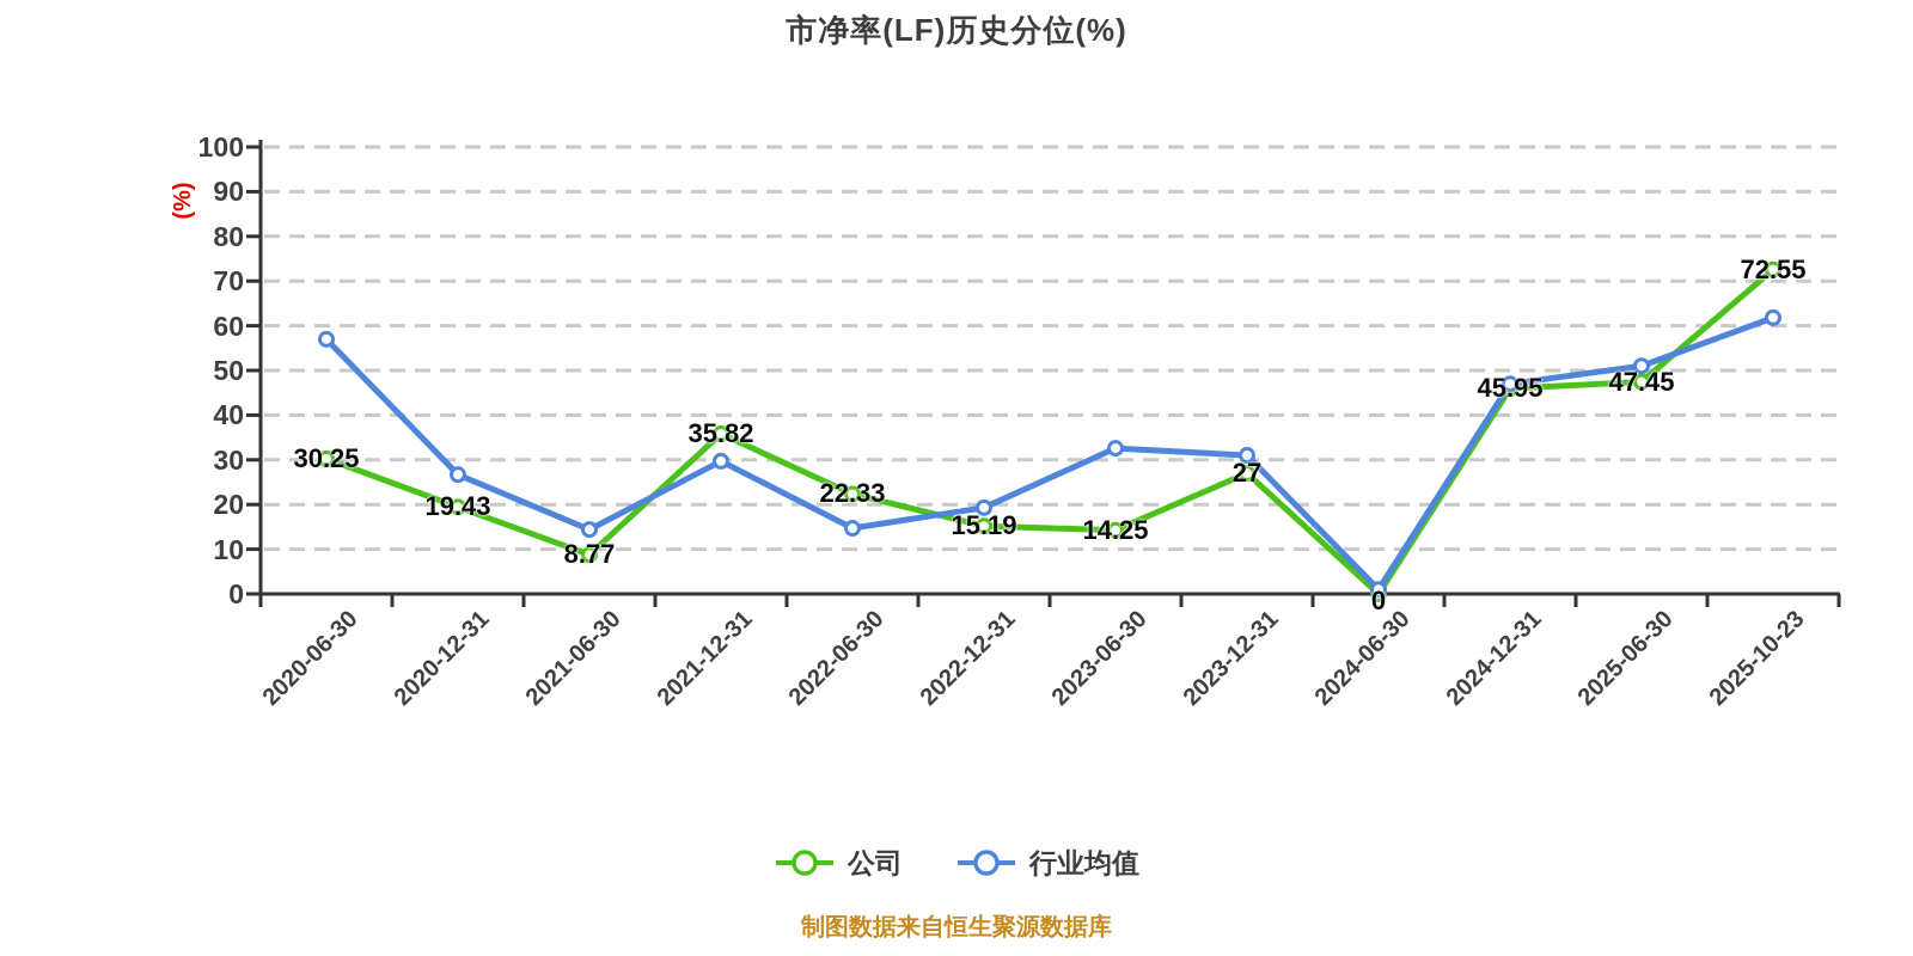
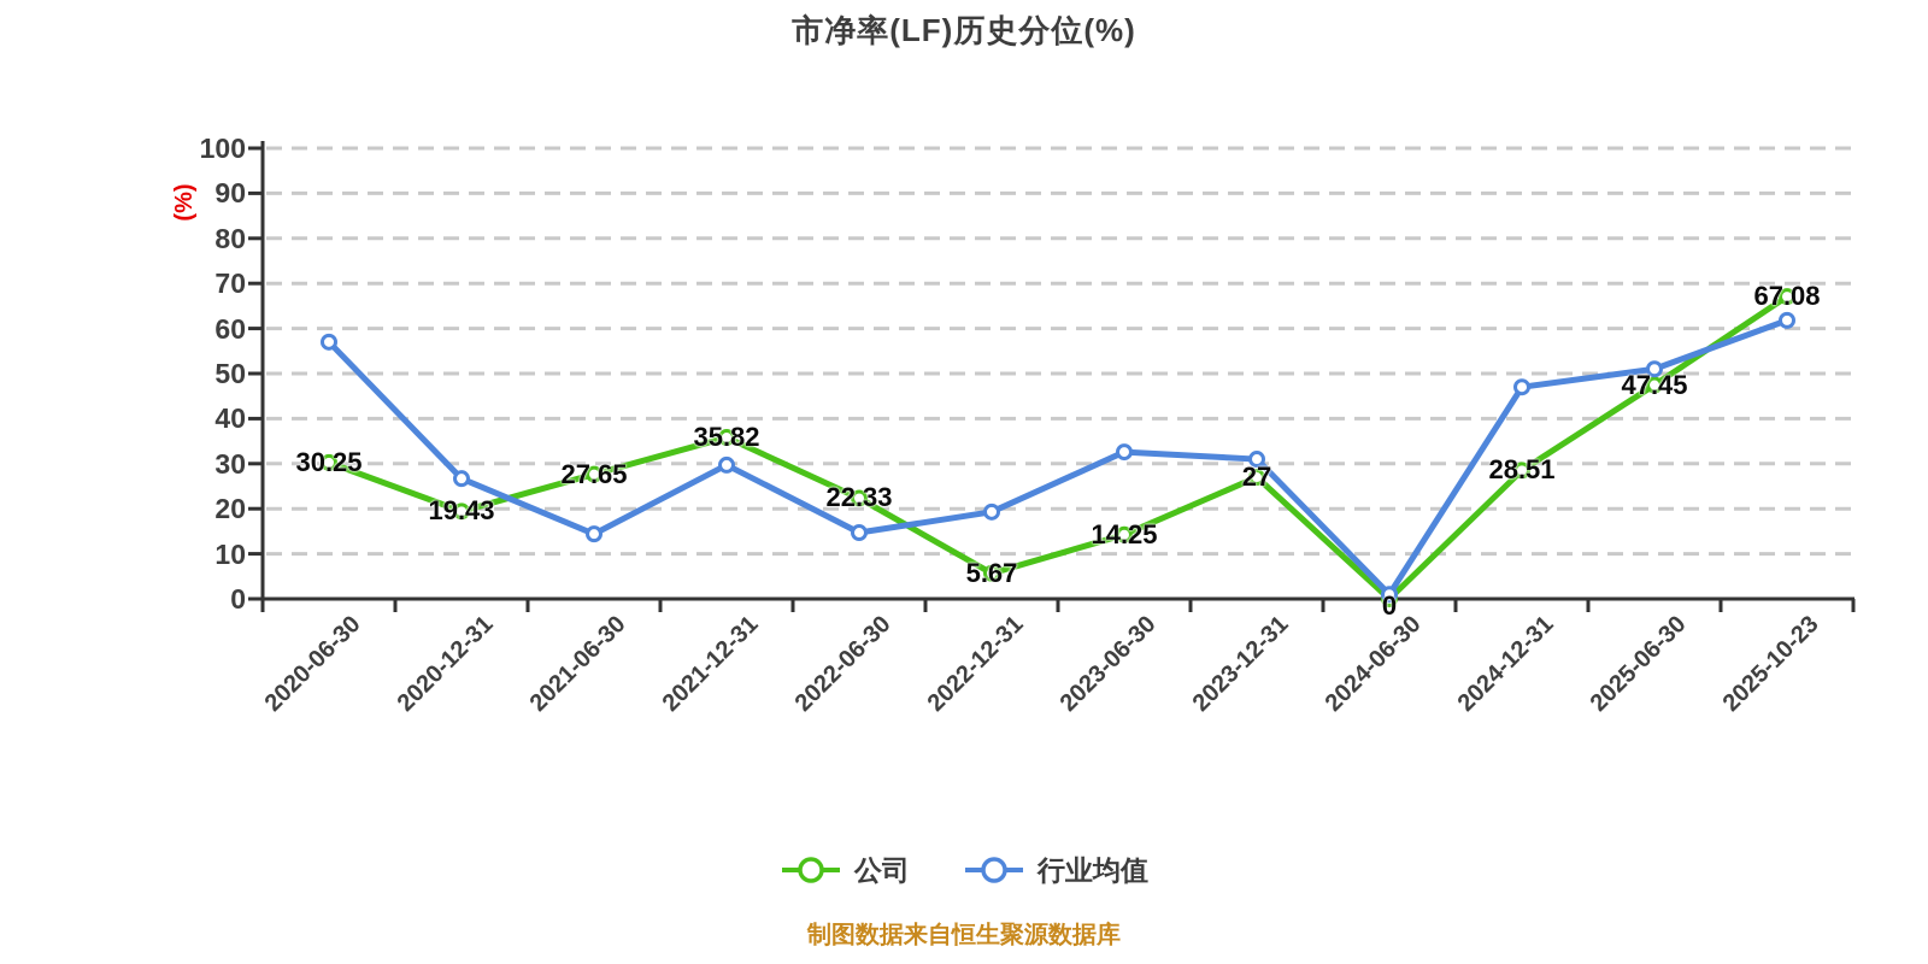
公司/2021-06-30: 8.77 -> 27.65
公司/2022-12-31: 15.19 -> 5.67
公司/2024-12-31: 45.95 -> 28.51
公司/2025-10-23: 72.55 -> 67.08
